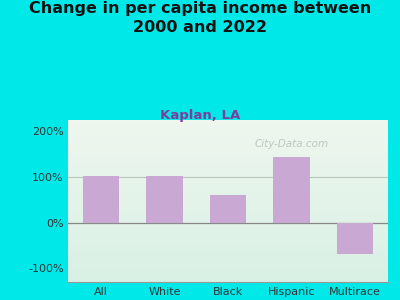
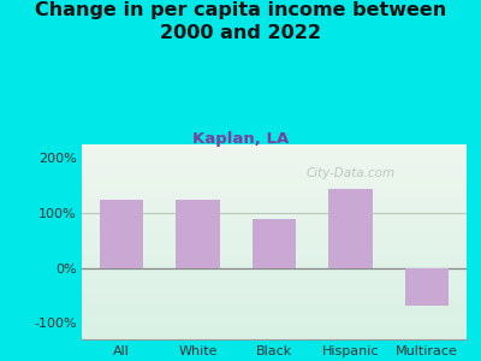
All: 103% -> 125%
White: 103% -> 125%
Black: 60% -> 90%
